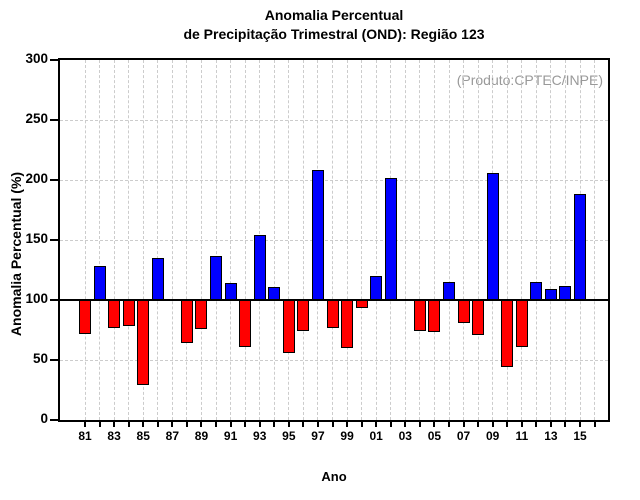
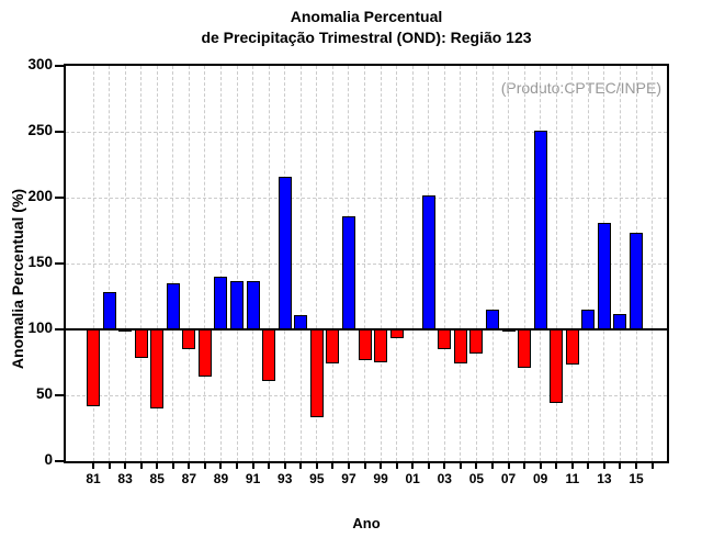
81: 72 -> 42
83: 77 -> 99
85: 29 -> 40
87: 101 -> 85
89: 76 -> 140
91: 114 -> 137
93: 154 -> 216
95: 56 -> 33
97: 208 -> 186
99: 60 -> 75
01: 120 -> 101
03: 101 -> 85
05: 73 -> 82
07: 81 -> 98
09: 206 -> 251
11: 61 -> 73
13: 109 -> 181
15: 188 -> 173
